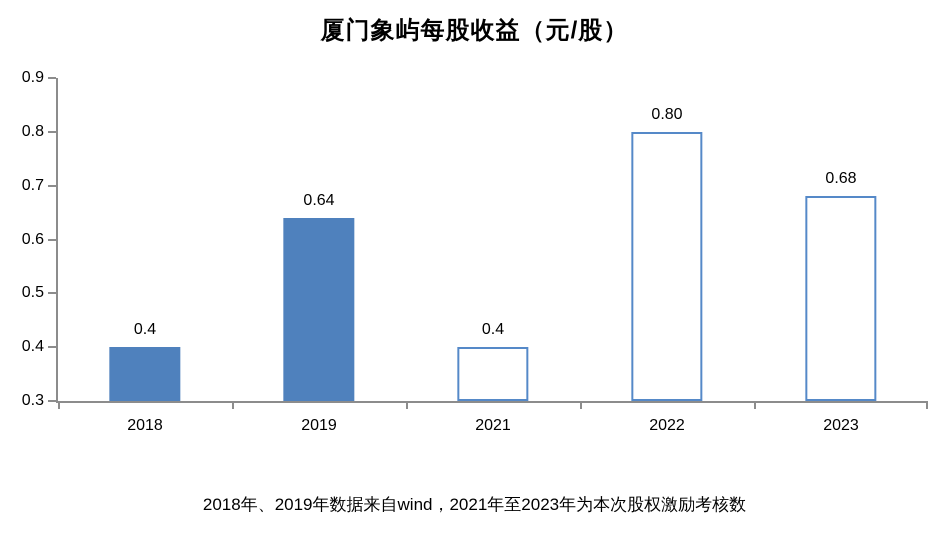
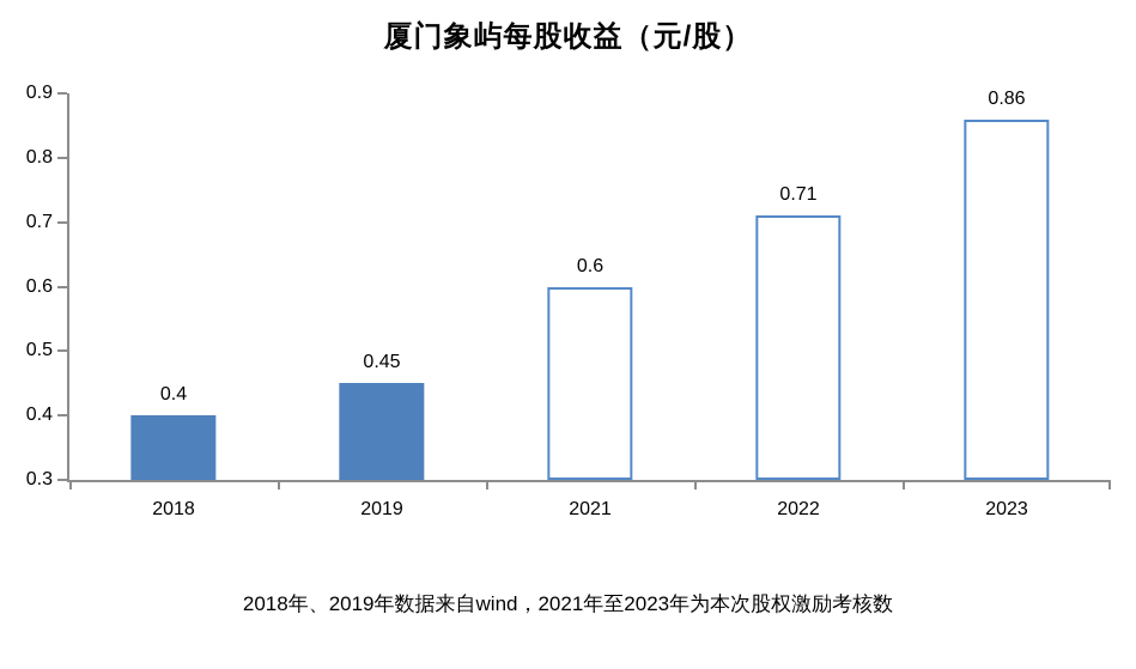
2019: 0.64 -> 0.45
2021: 0.4 -> 0.6
2022: 0.80 -> 0.71
2023: 0.68 -> 0.86
